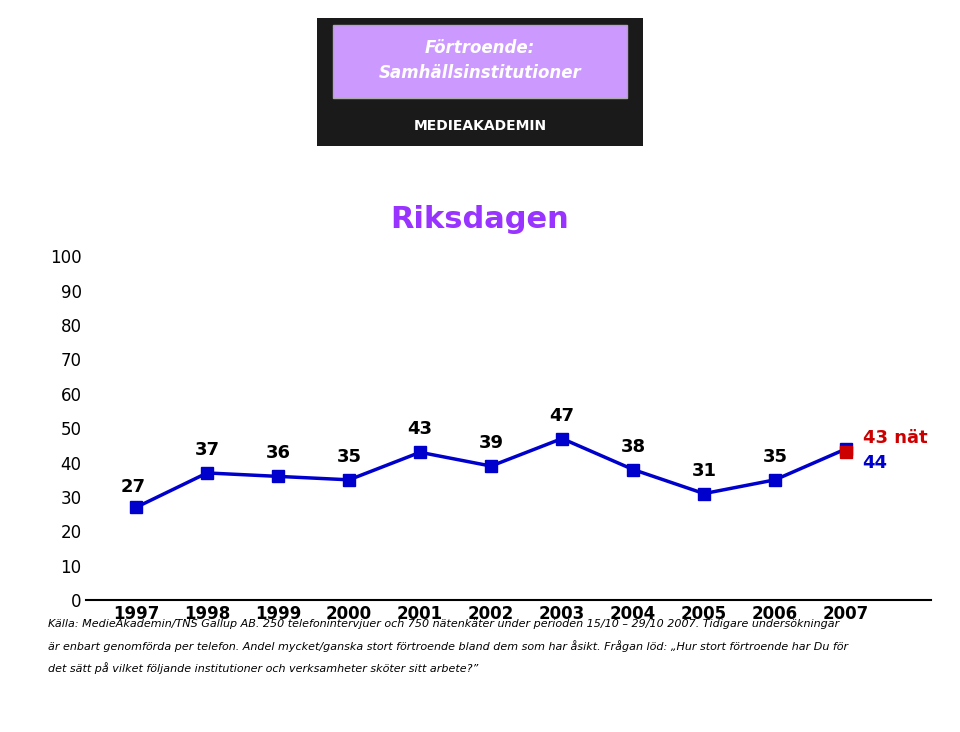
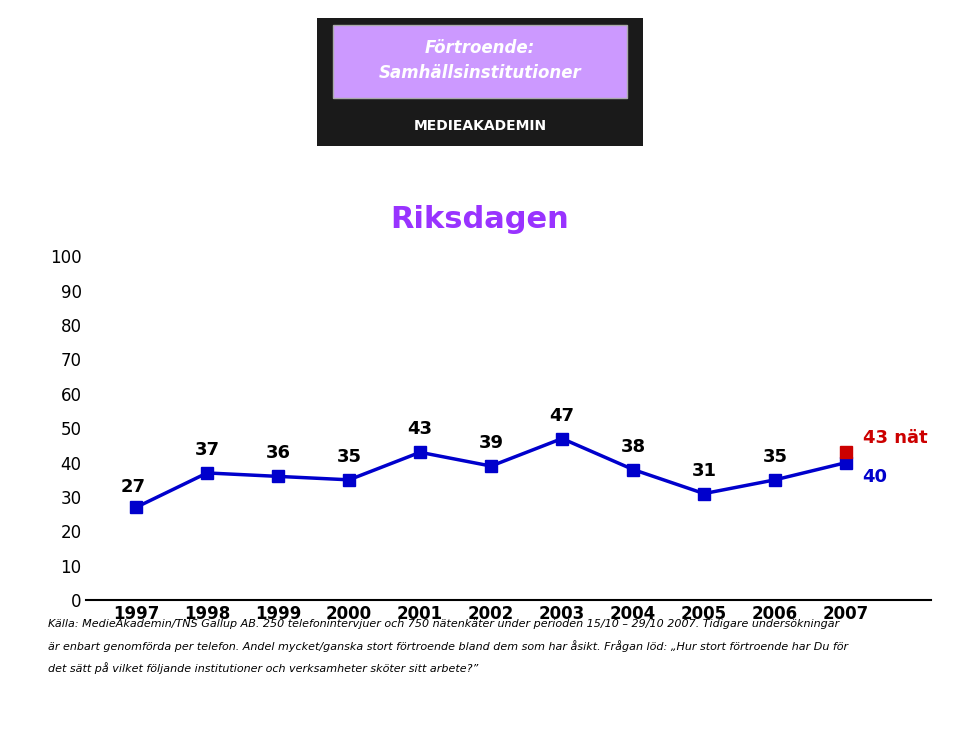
2007: 44 -> 40
